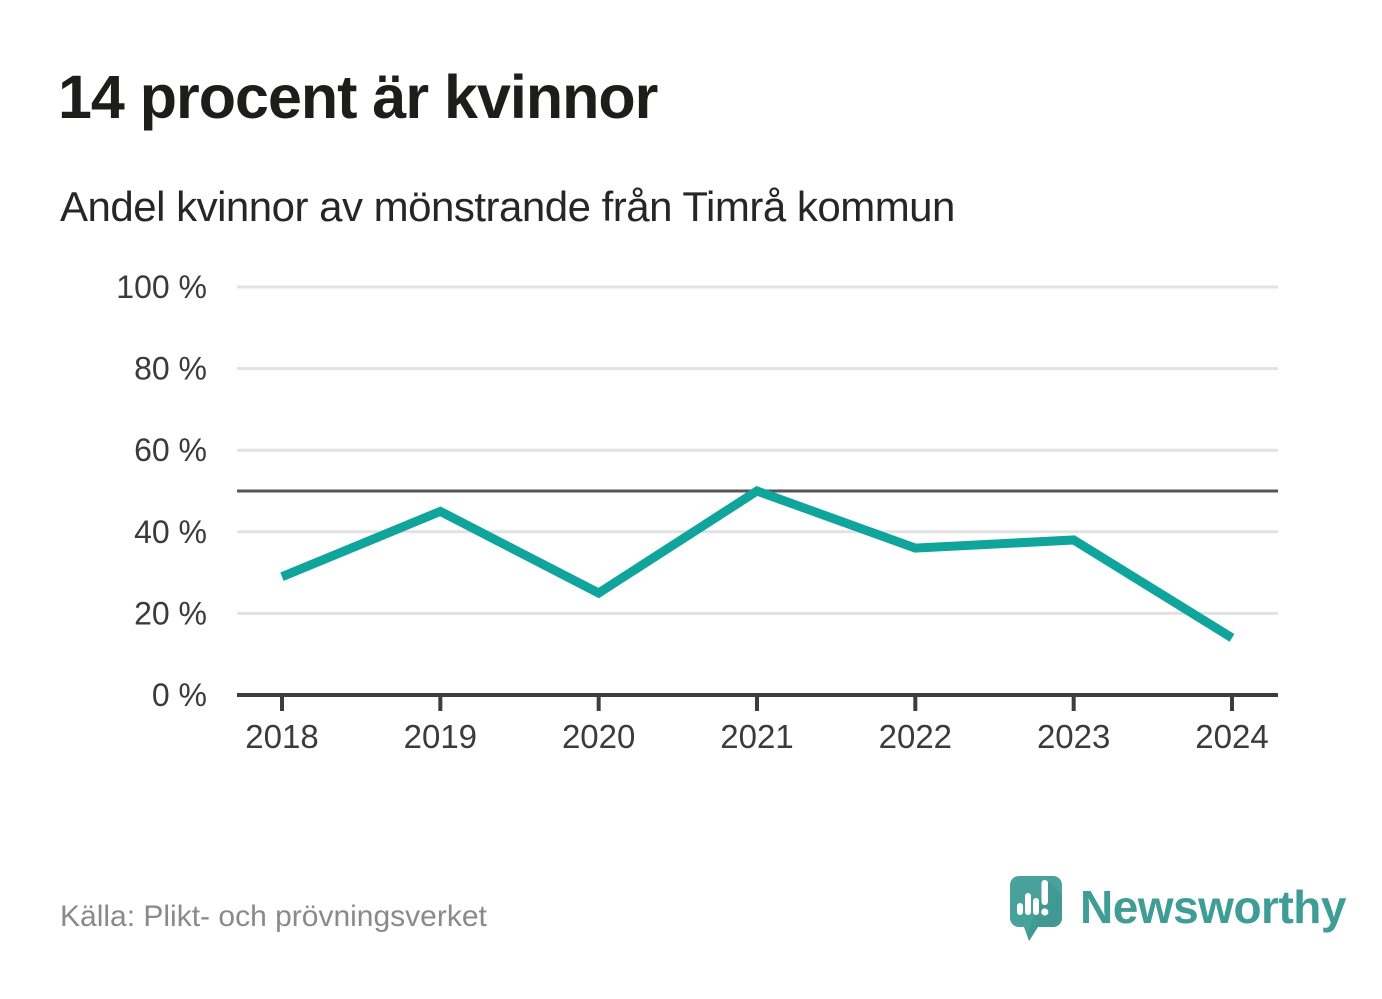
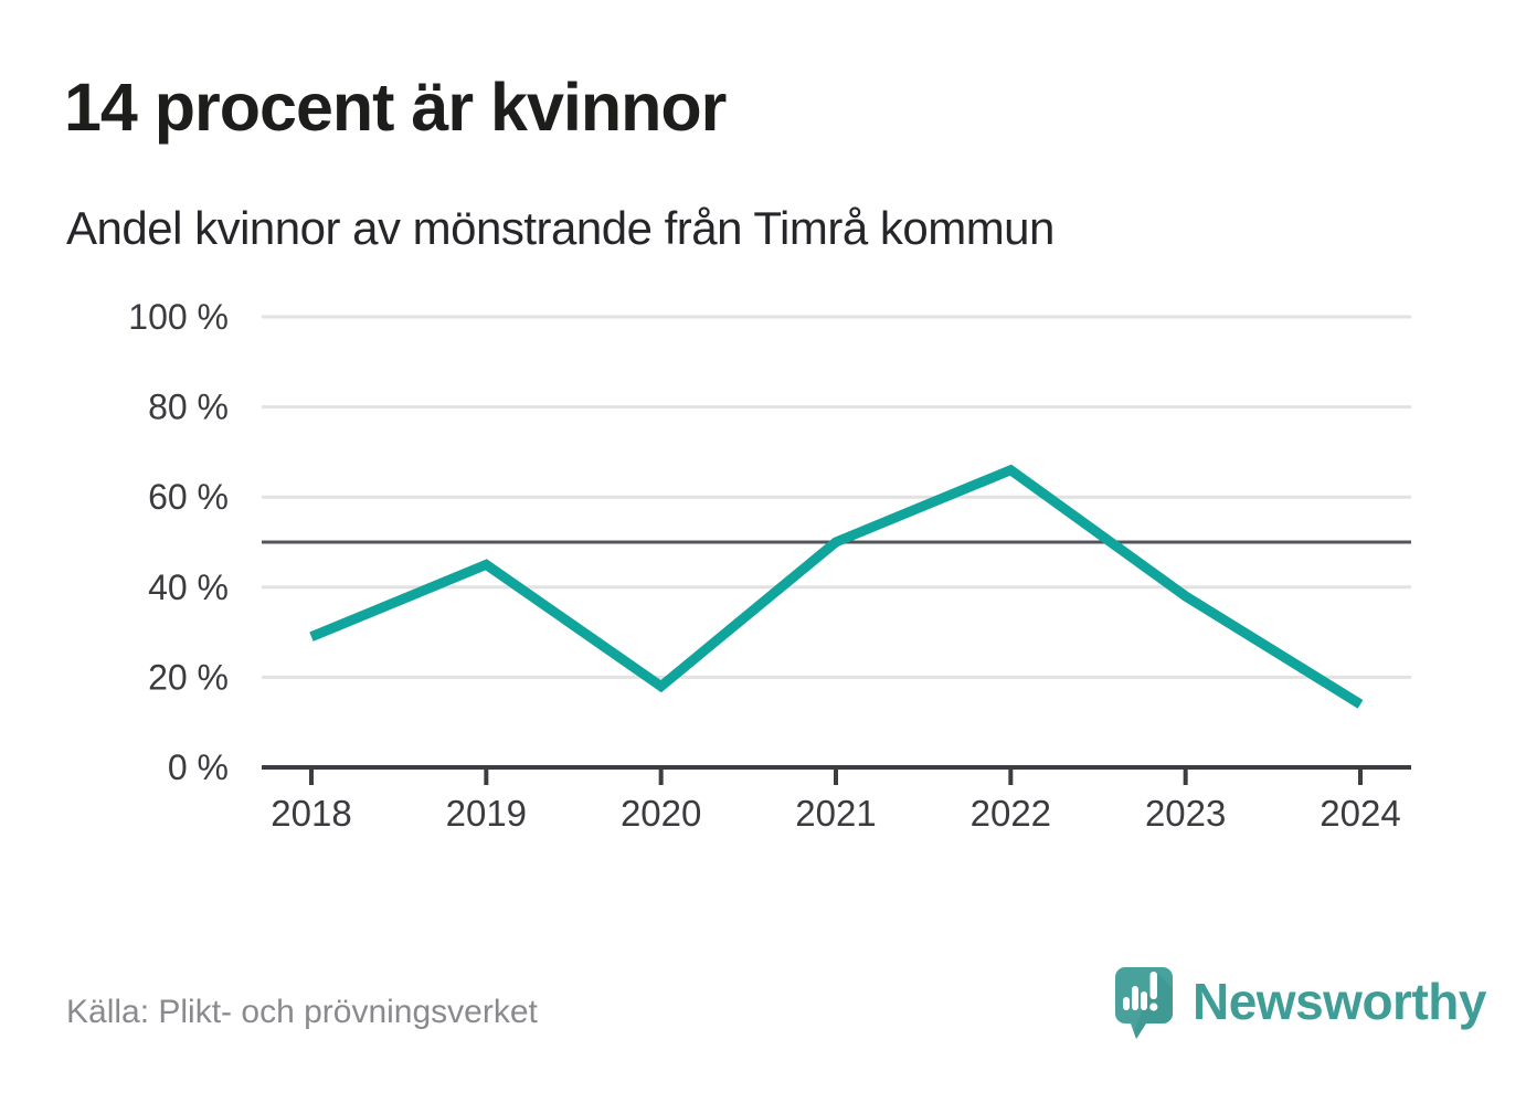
2020: 25% -> 18%
2022: 36% -> 66%
